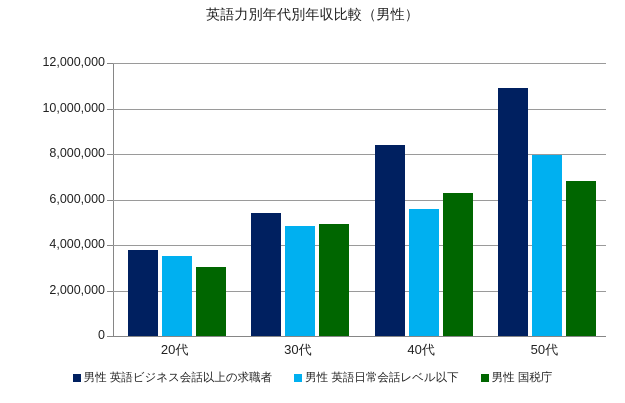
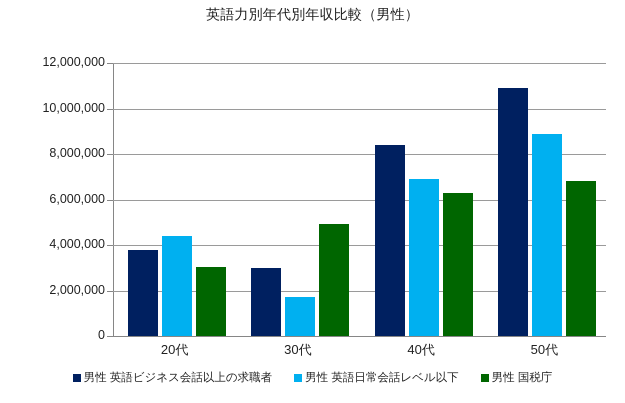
男性 英語日常会話レベル以下/20代: 3500000 -> 4400000
男性 英語ビジネス会話以上の求職者/30代: 5400000 -> 3000000
男性 英語日常会話レベル以下/30代: 4800000 -> 1700000
男性 英語日常会話レベル以下/40代: 5600000 -> 6900000
男性 英語日常会話レベル以下/50代: 8000000 -> 8900000
